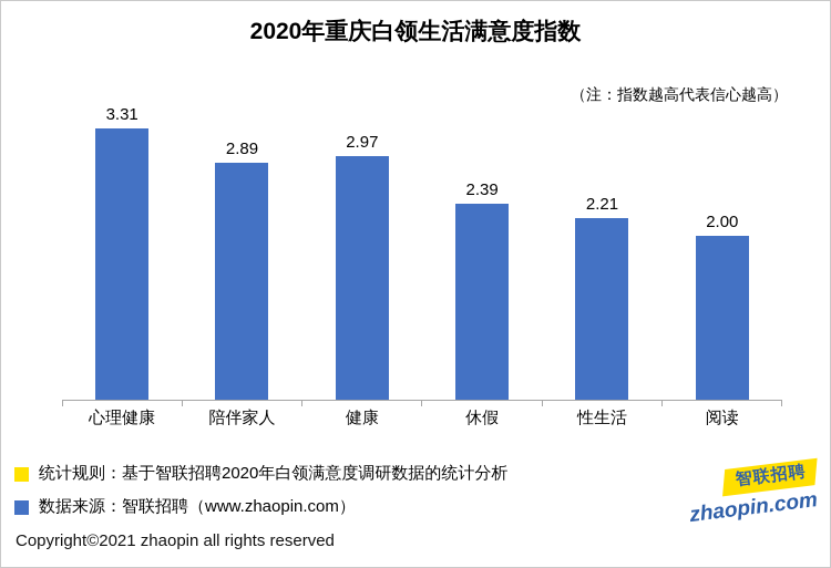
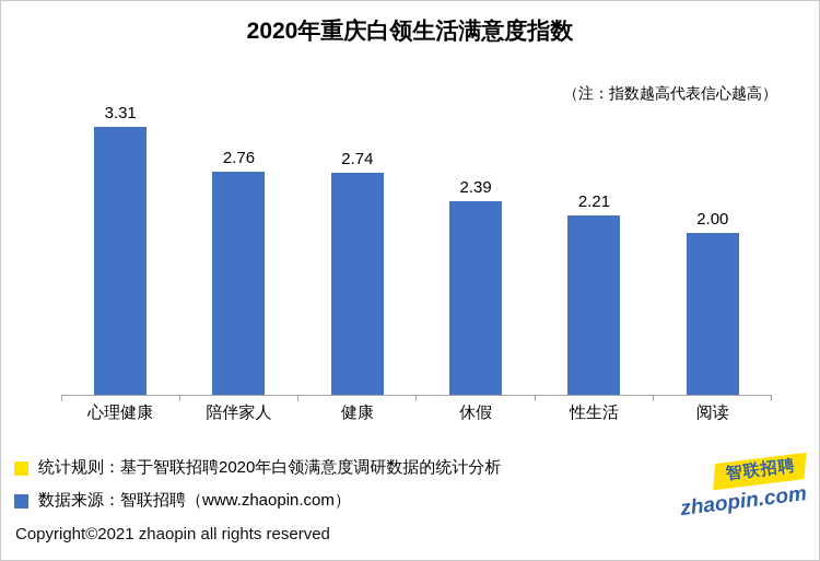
陪伴家人: 2.89 -> 2.76
健康: 2.97 -> 2.74
